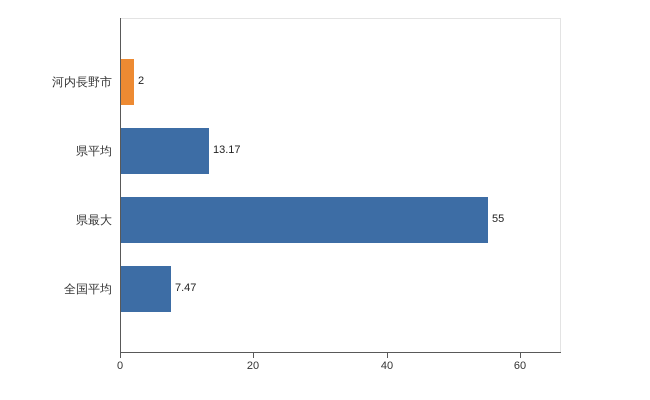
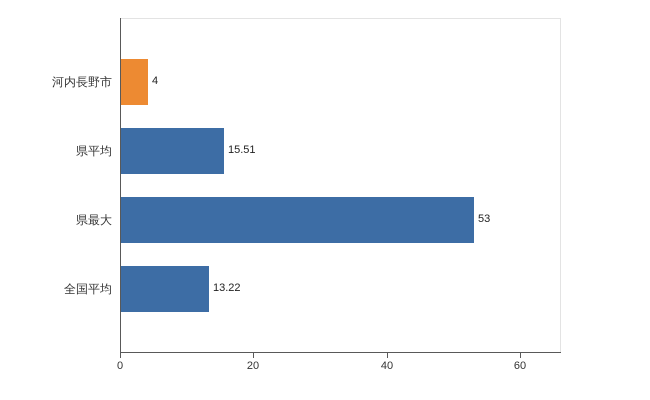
河内長野市: 2 -> 4
県平均: 13.17 -> 15.51
県最大: 55 -> 53
全国平均: 7.47 -> 13.22
